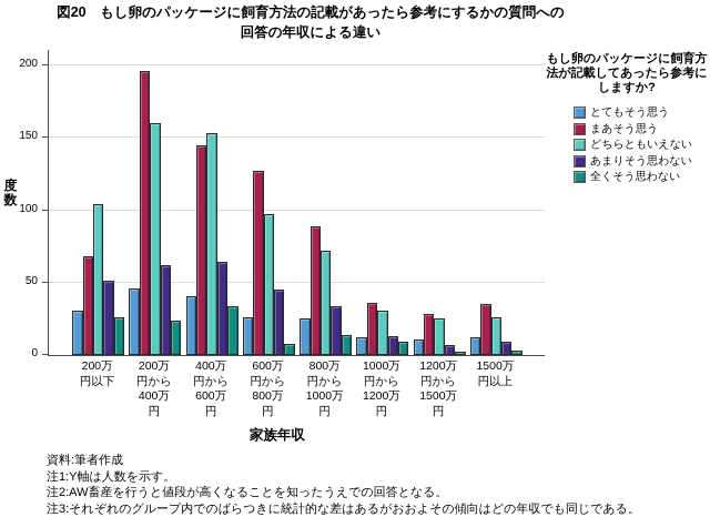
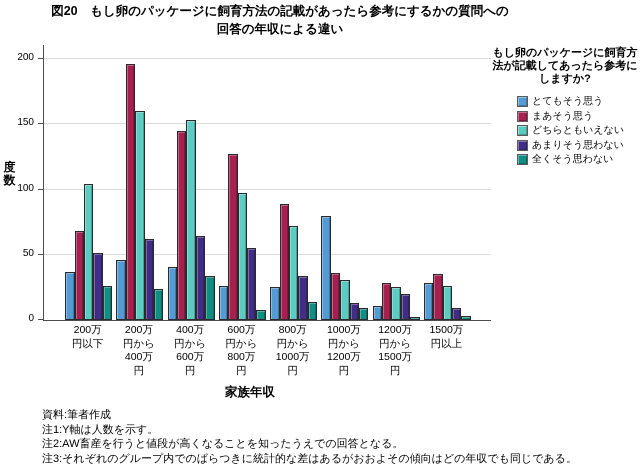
とてもそう思う/200万 円以下: 31 -> 37
あまりそう思わない/600万 円から 800万 円: 45 -> 55
とてもそう思う/1000万 円から 1200万 円: 12 -> 80
あまりそう思わない/1200万 円から 1500万 円: 7 -> 20
とてもそう思う/1500万 円以上: 12 -> 28
